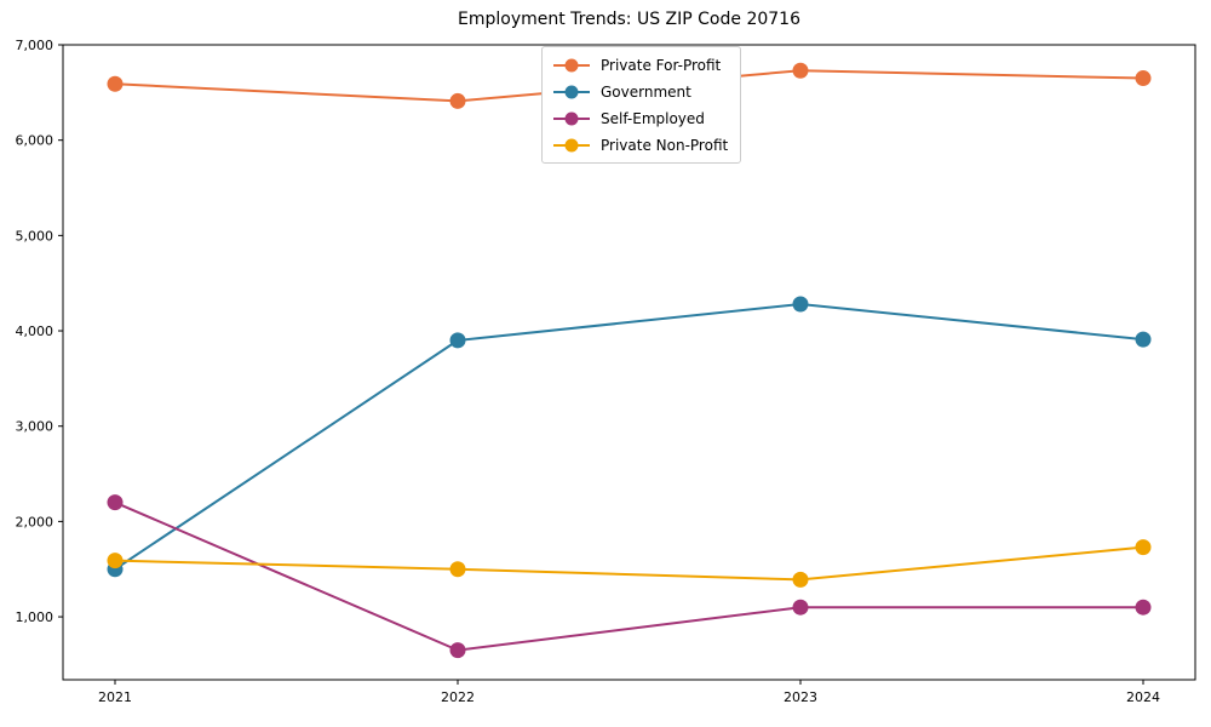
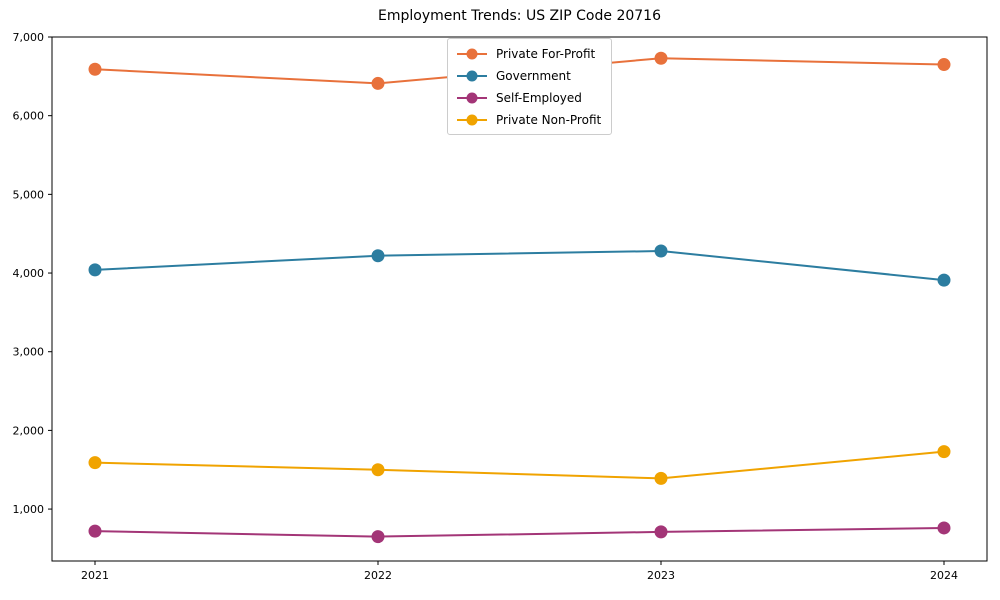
Government/2021: 1500 -> 4000
Self-Employed/2021: 2200 -> 700
Government/2022: 3900 -> 4200
Self-Employed/2023: 1100 -> 700
Self-Employed/2024: 1100 -> 800
